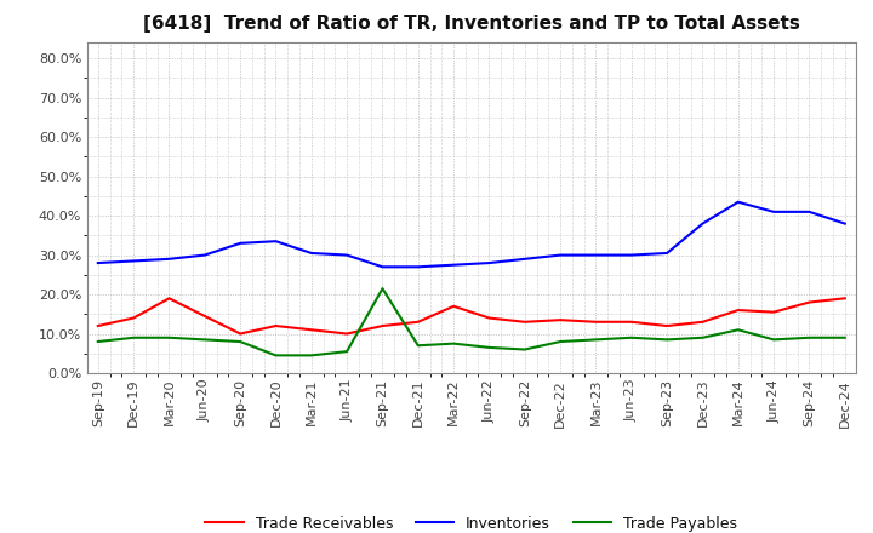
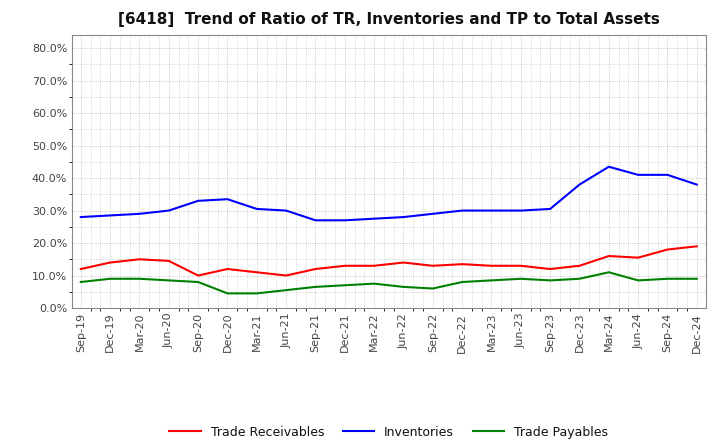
Trade Receivables/Mar-20: 19.0% -> 15.0%
Trade Payables/Sep-21: 21.5% -> 6.5%
Trade Receivables/Mar-22: 17.0% -> 13.0%
